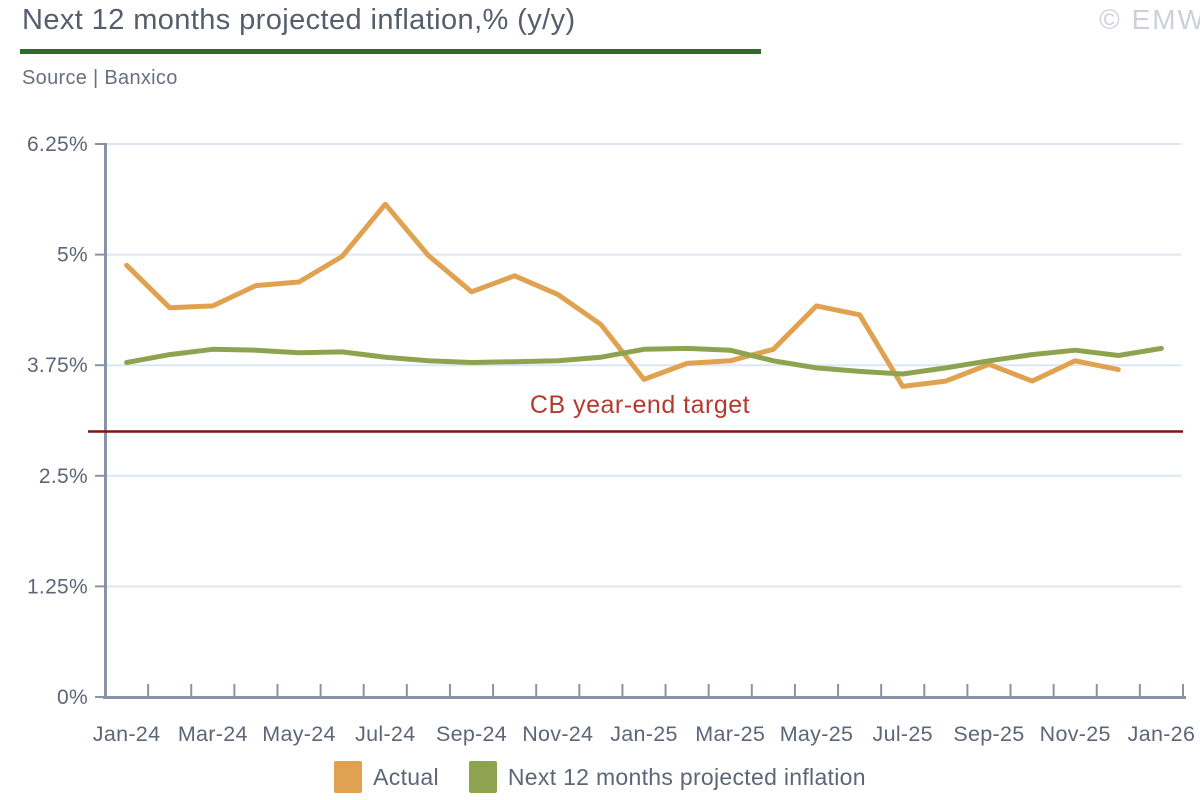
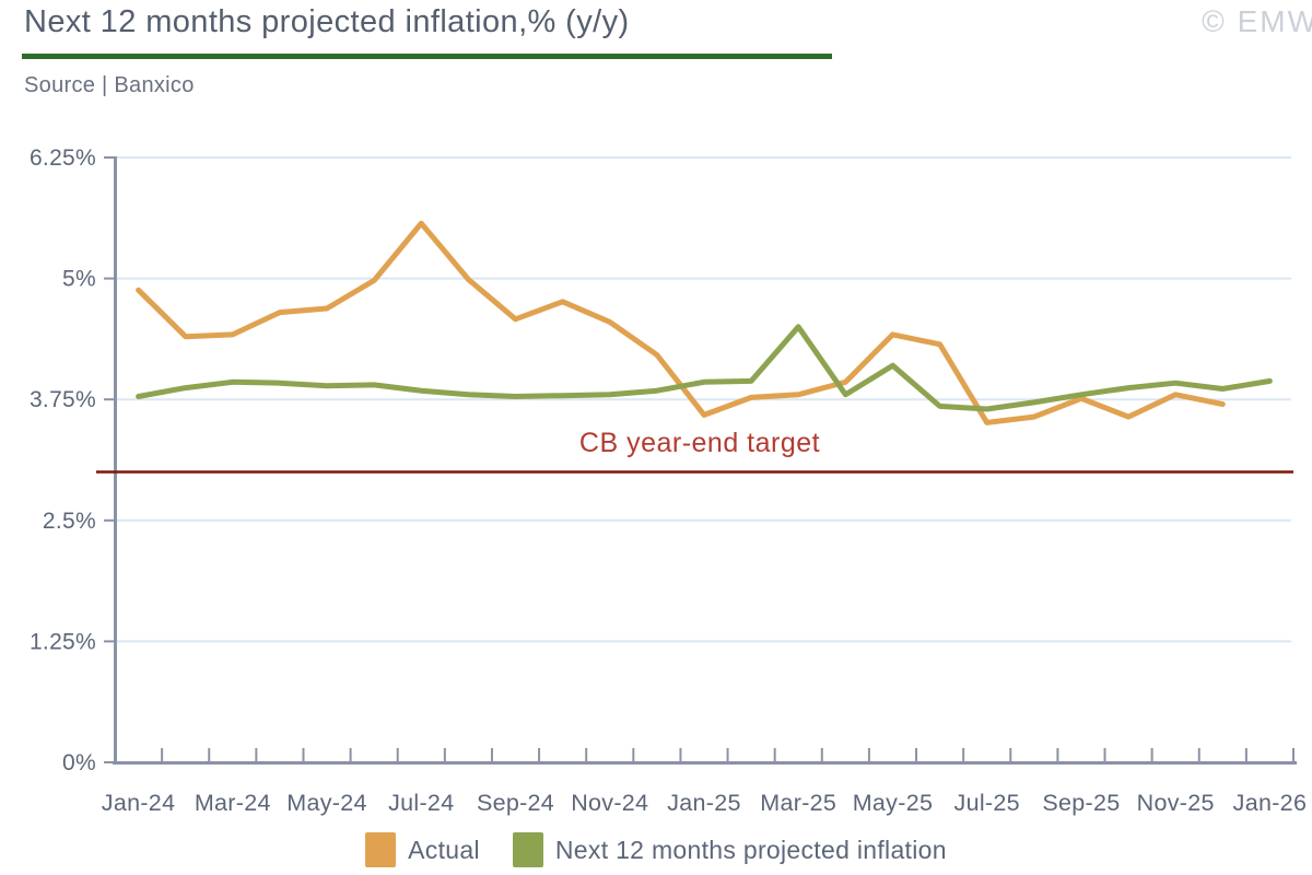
Next 12 months projected inflation/Mar-25: 3.9% -> 4.5%
Next 12 months projected inflation/May-25: 3.7% -> 4.1%
